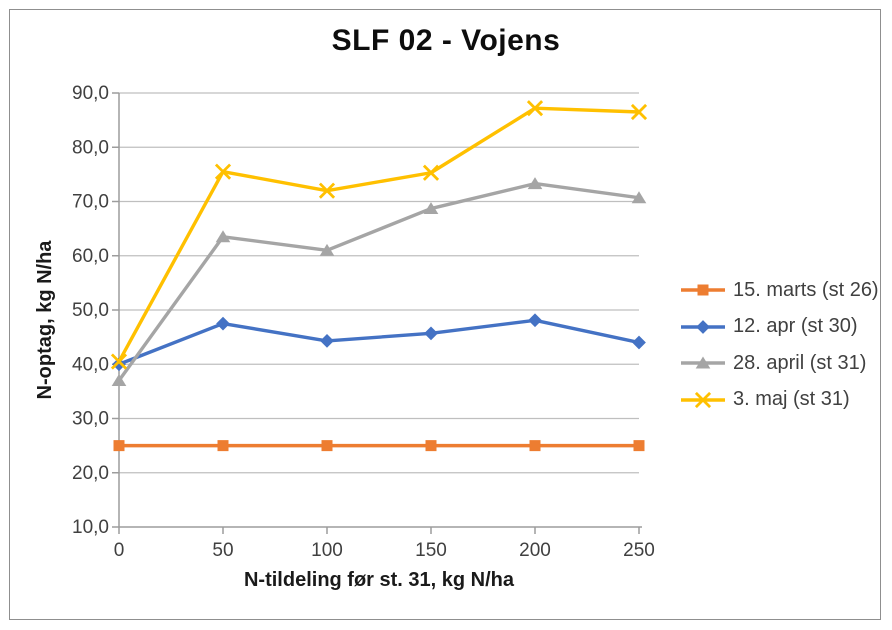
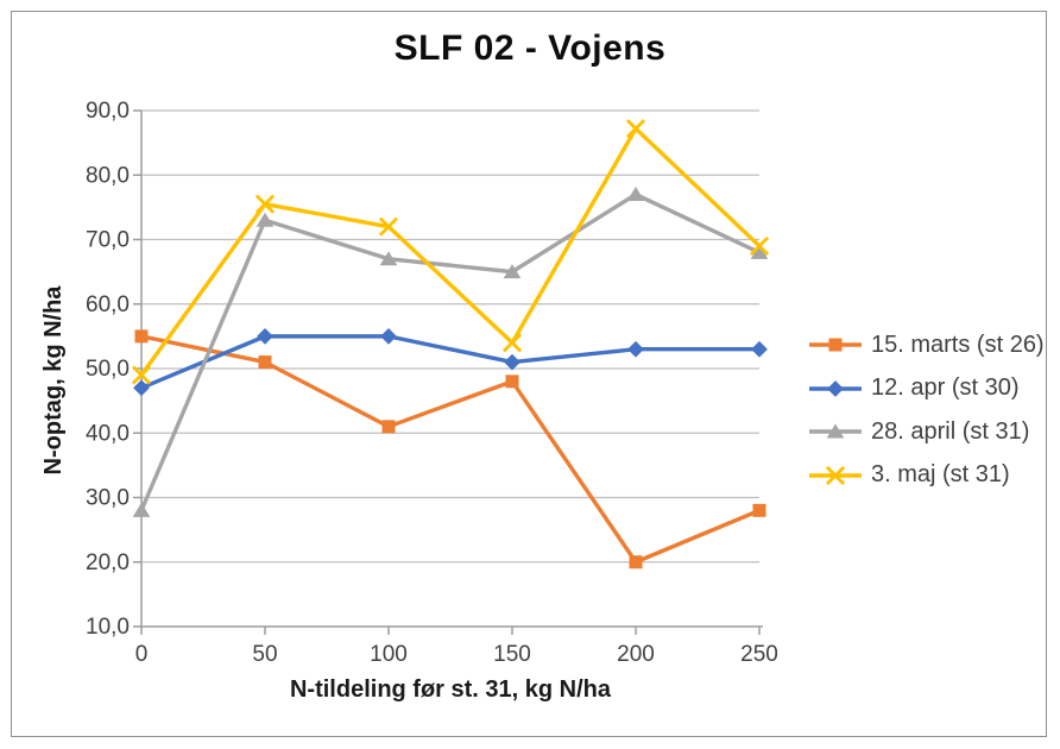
15. marts (st 26)/0: 25 -> 55
12. apr (st 30)/0: 40 -> 47
28. april (st 31)/0: 37 -> 28
3. maj (st 31)/0: 40 -> 49
15. marts (st 26)/50: 25 -> 51
12. apr (st 30)/50: 48 -> 55
28. april (st 31)/50: 64 -> 73
15. marts (st 26)/100: 25 -> 41
12. apr (st 30)/100: 44 -> 55
28. april (st 31)/100: 61 -> 67
15. marts (st 26)/150: 25 -> 48
12. apr (st 30)/150: 46 -> 51
28. april (st 31)/150: 69 -> 65
3. maj (st 31)/150: 75 -> 54
15. marts (st 26)/200: 25 -> 20
12. apr (st 30)/200: 48 -> 53
28. april (st 31)/200: 73 -> 77
15. marts (st 26)/250: 25 -> 28
12. apr (st 30)/250: 44 -> 53
28. april (st 31)/250: 71 -> 68
3. maj (st 31)/250: 86 -> 69
